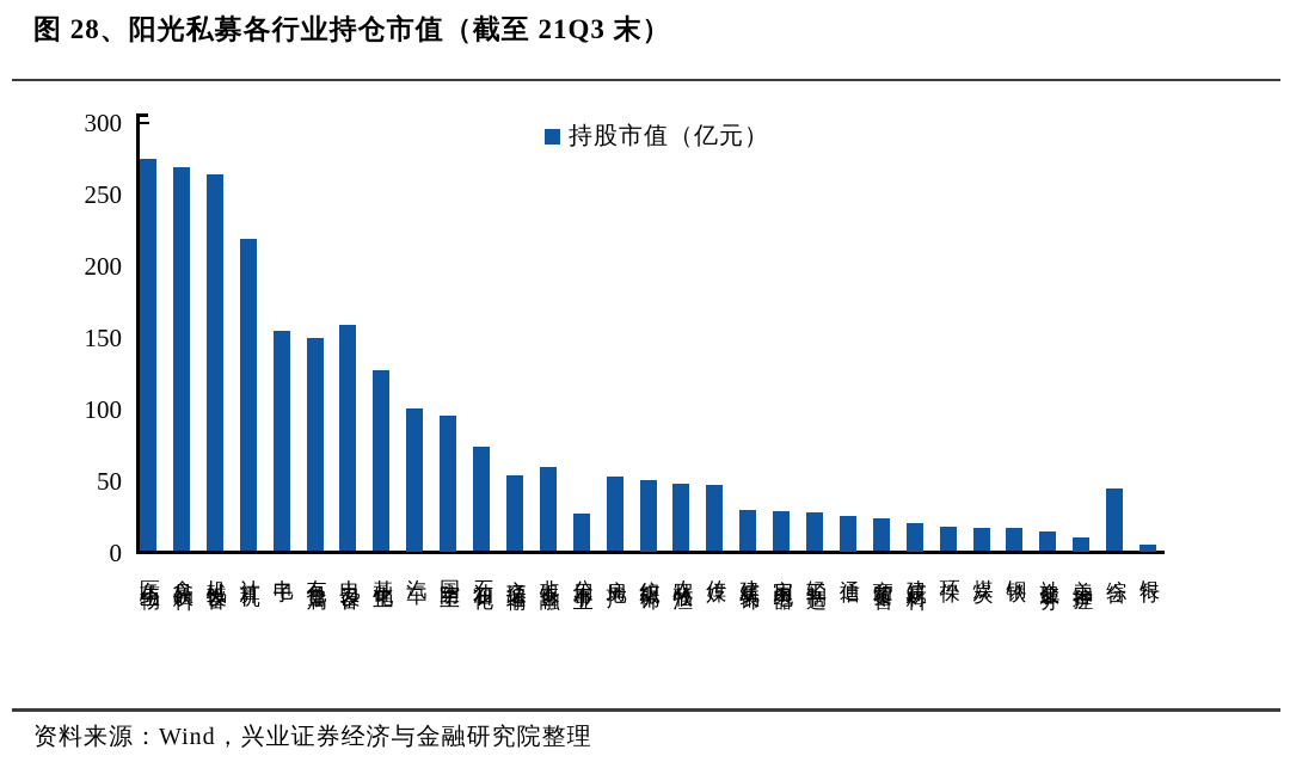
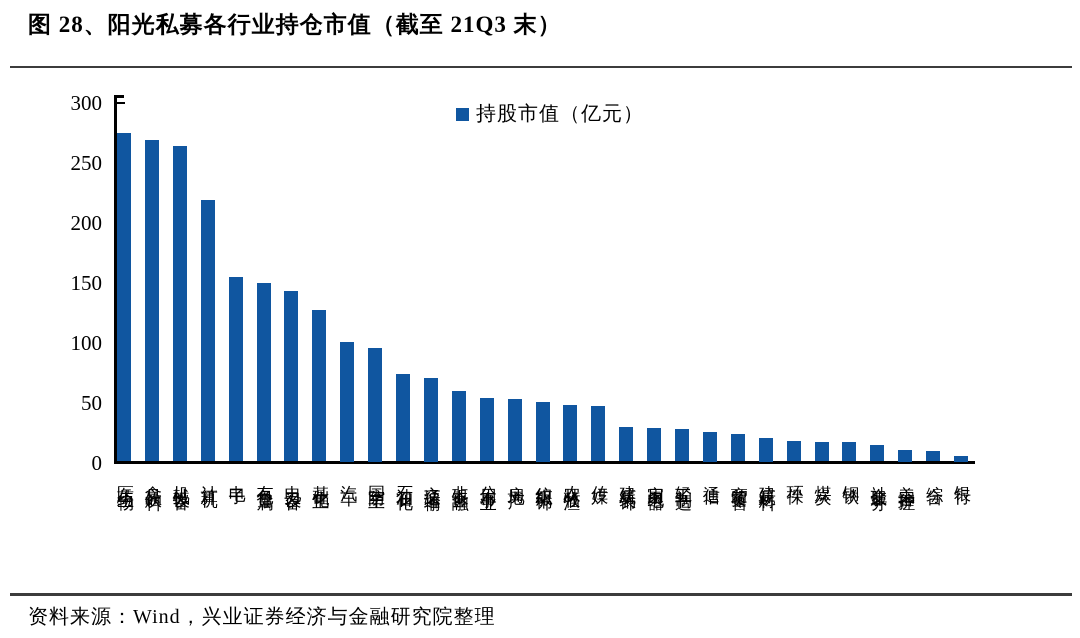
电力设备: 158 -> 142
交通运输: 53 -> 70
公用事业: 26 -> 53
综合: 44 -> 9
